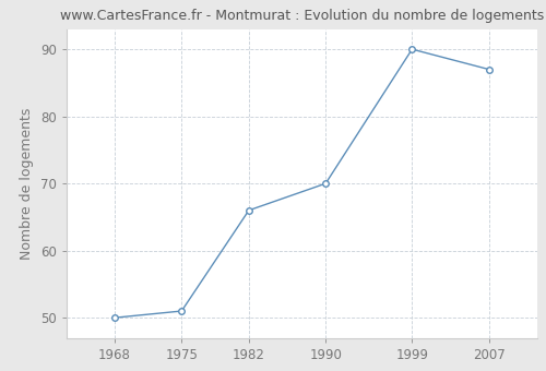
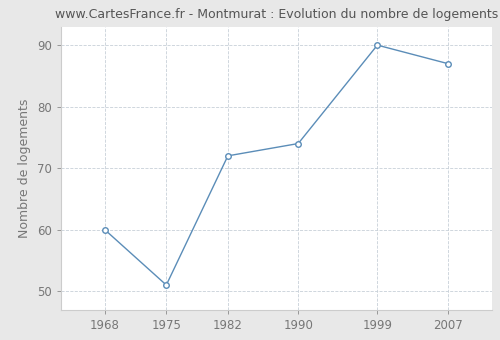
1968: 50 -> 60
1982: 66 -> 72
1990: 70 -> 74
